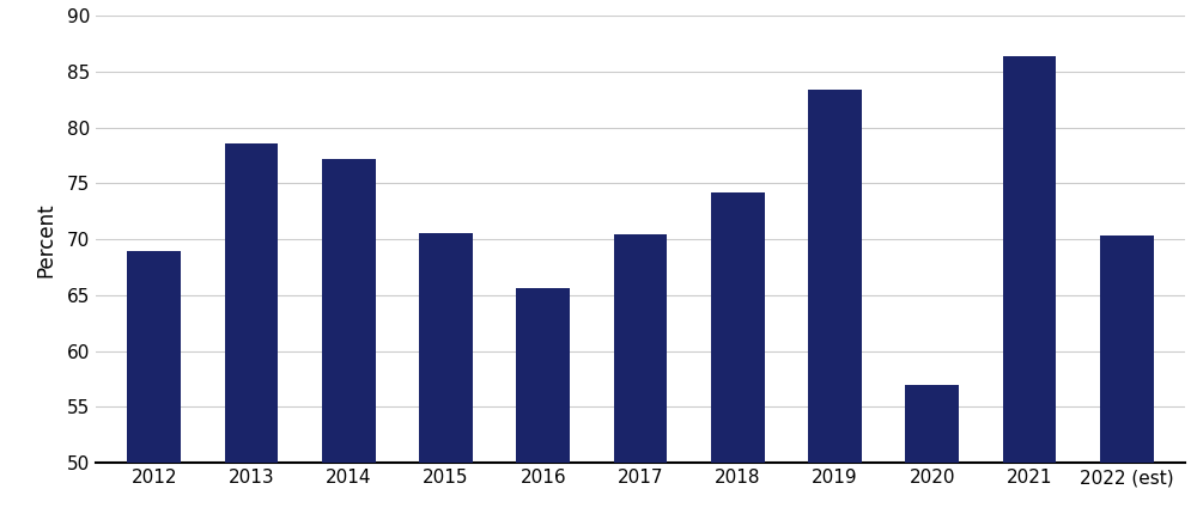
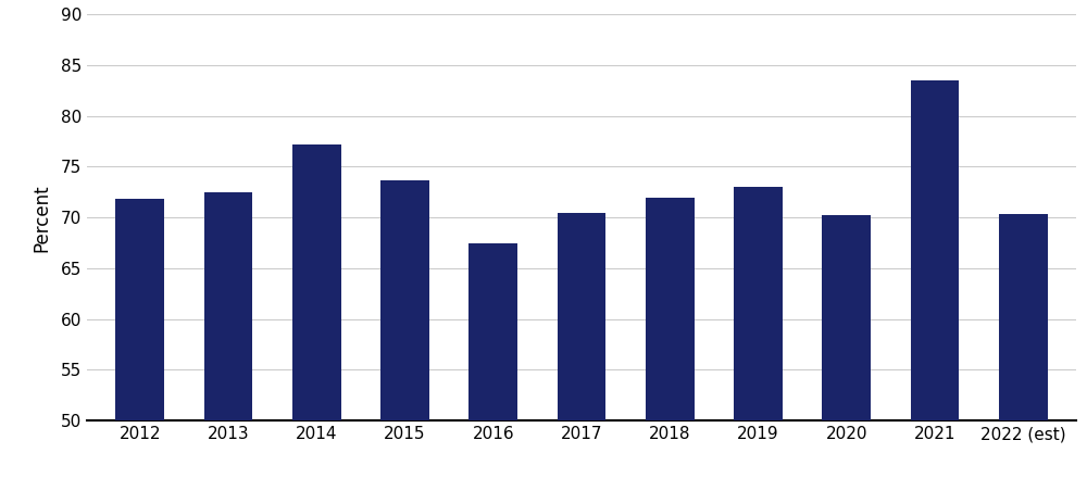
2012: 69.0 -> 71.8
2013: 78.6 -> 72.5
2015: 70.6 -> 73.7
2016: 65.6 -> 67.5
2018: 74.2 -> 72.0
2019: 83.4 -> 73.0
2020: 57.0 -> 70.2
2021: 86.4 -> 83.5
